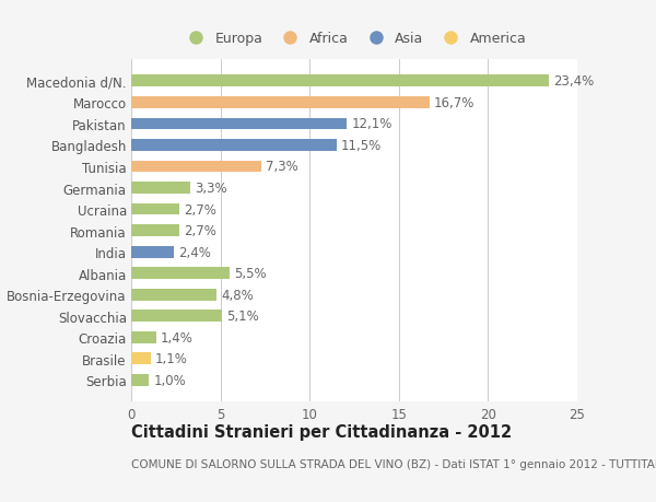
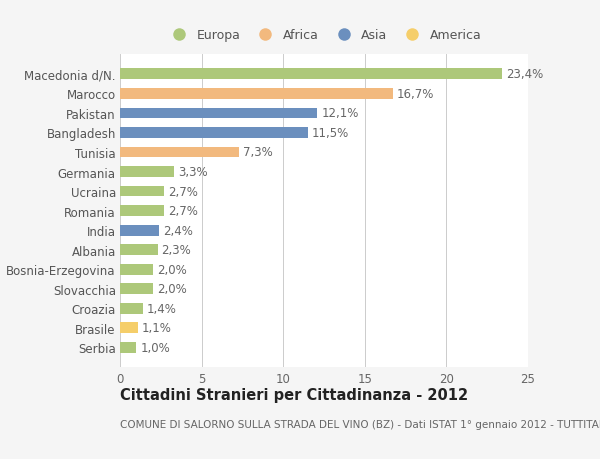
Albania: 5,5% -> 2,3%
Bosnia-Erzegovina: 4,8% -> 2,0%
Slovacchia: 5,1% -> 2,0%
